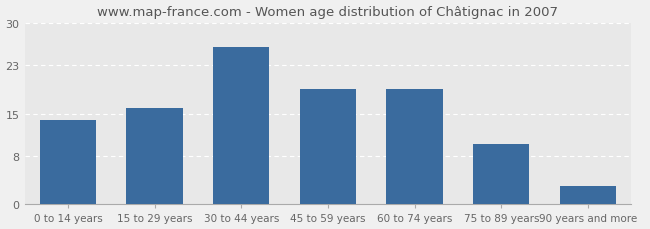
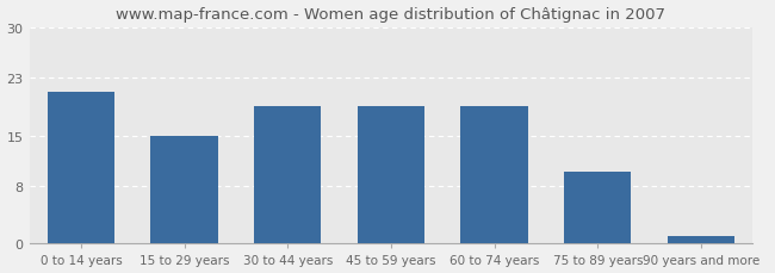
0 to 14 years: 14 -> 21
15 to 29 years: 16 -> 15
30 to 44 years: 26 -> 19
90 years and more: 3 -> 1
